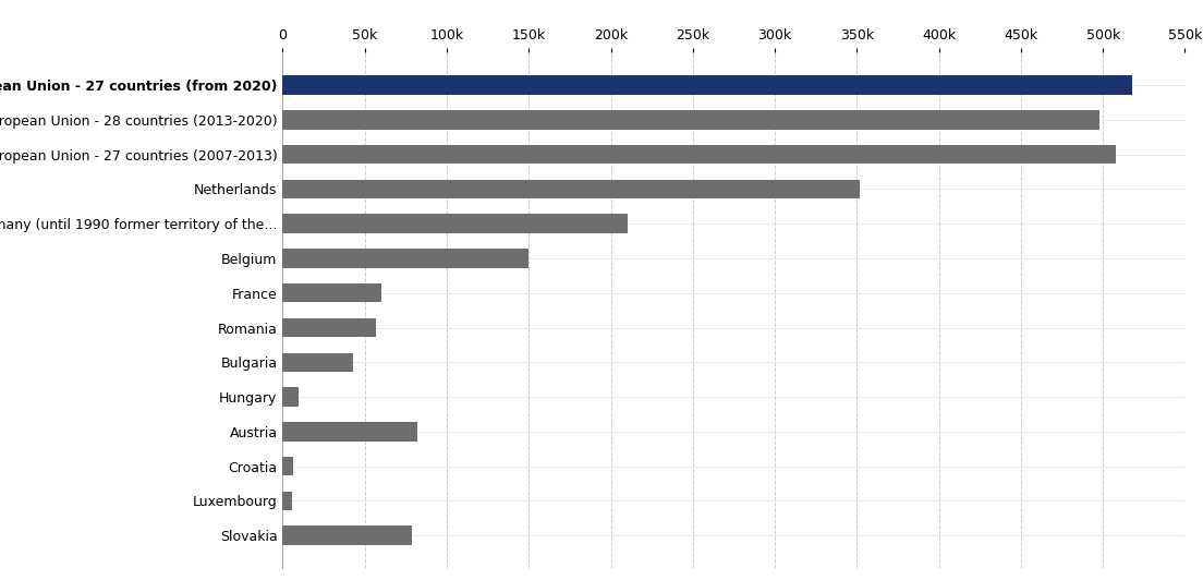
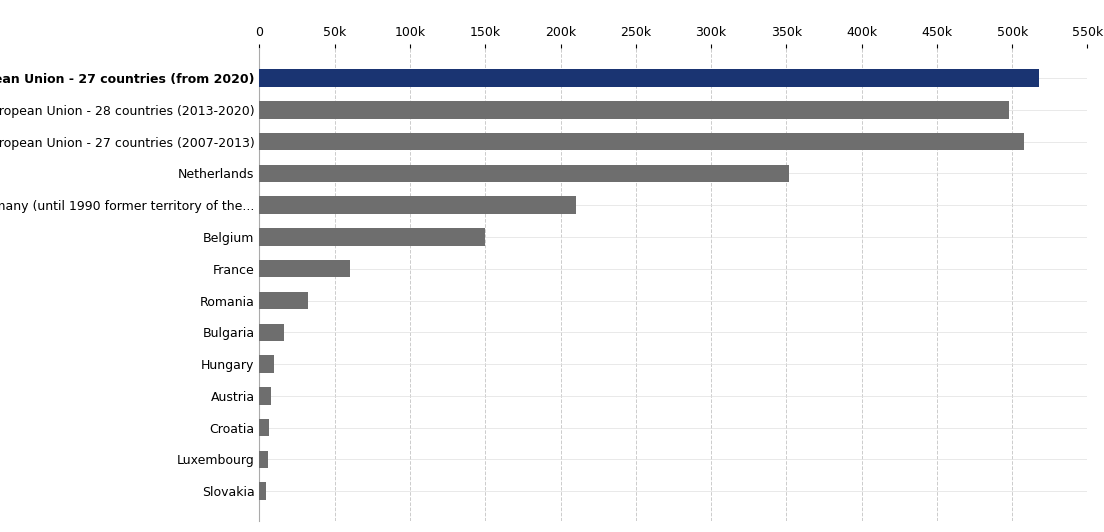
Romania: 57k -> 32k
Bulgaria: 43k -> 16k
Austria: 82k -> 8k
Slovakia: 79k -> 4k
